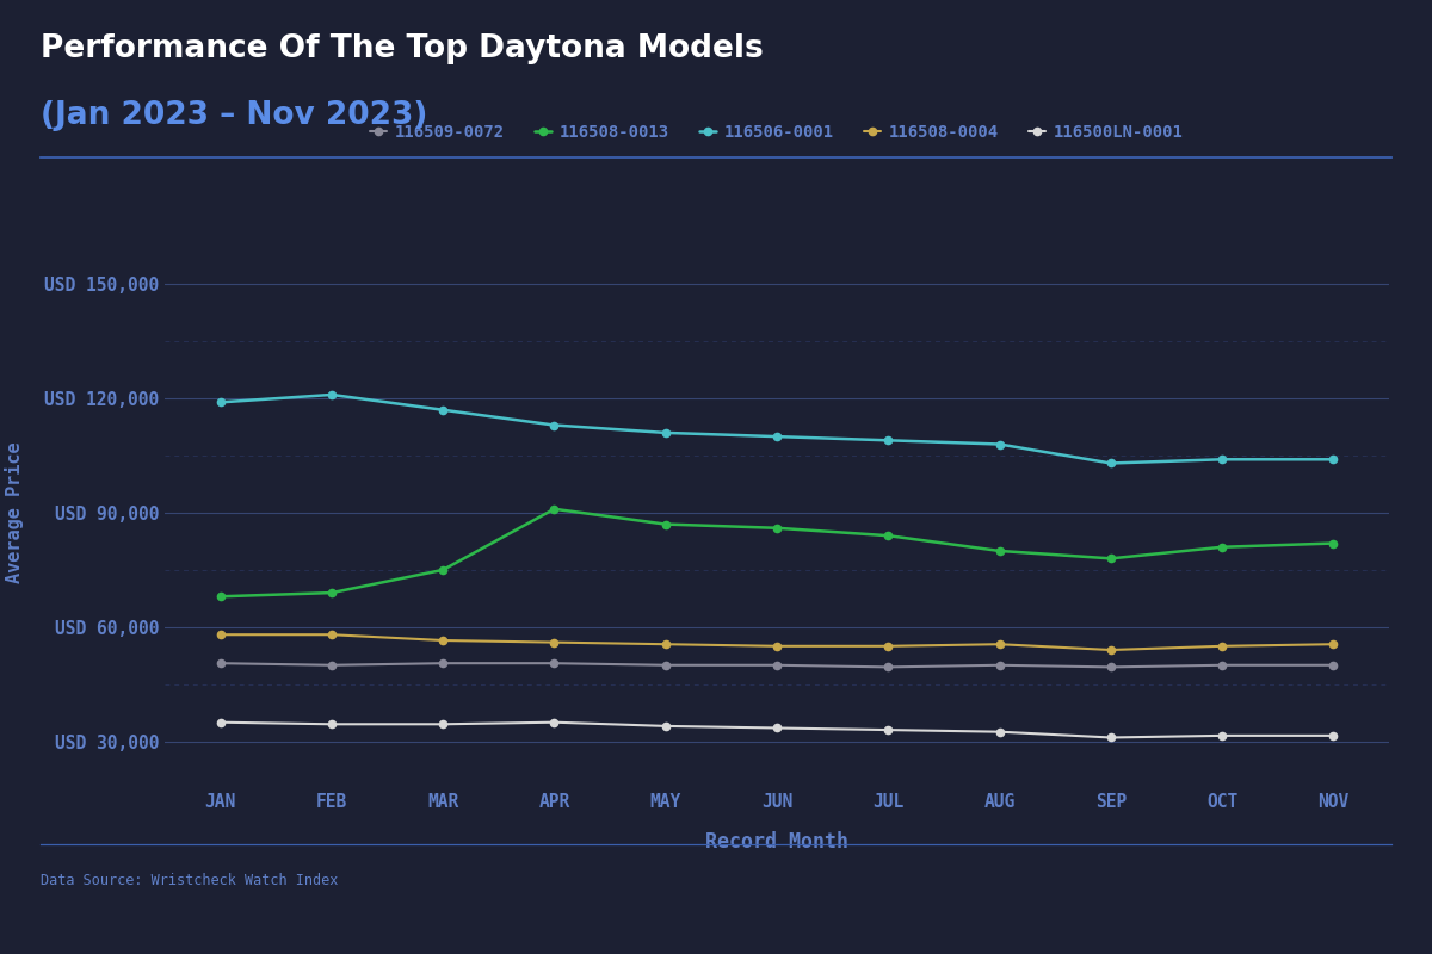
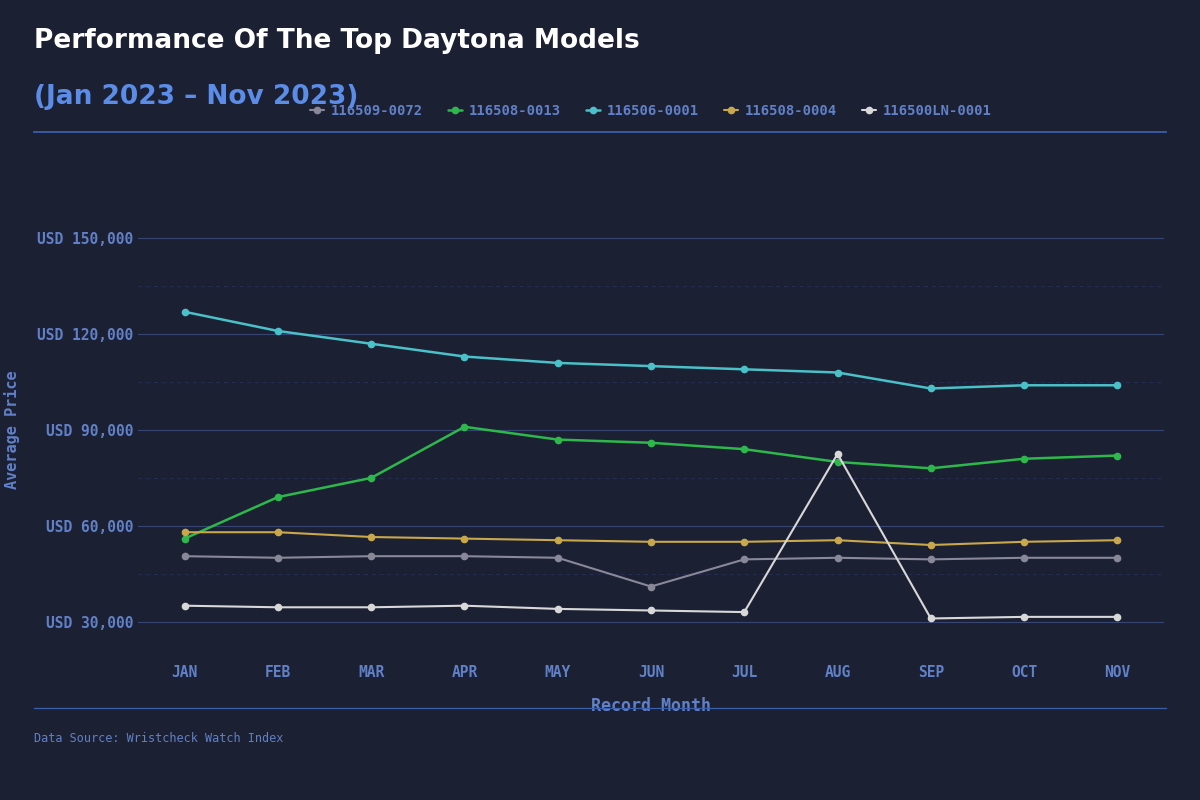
116508-0013/JAN: USD 68,000 -> USD 56,000
116506-0001/JAN: USD 119,000 -> USD 127,000
116509-0072/JUN: USD 50,000 -> USD 41,000
116500LN-0001/AUG: USD 32,500 -> USD 82,500
